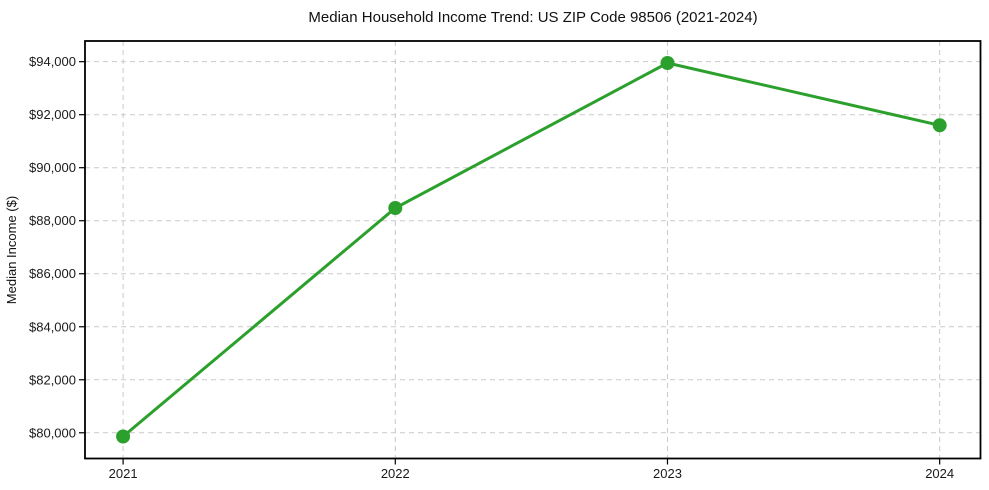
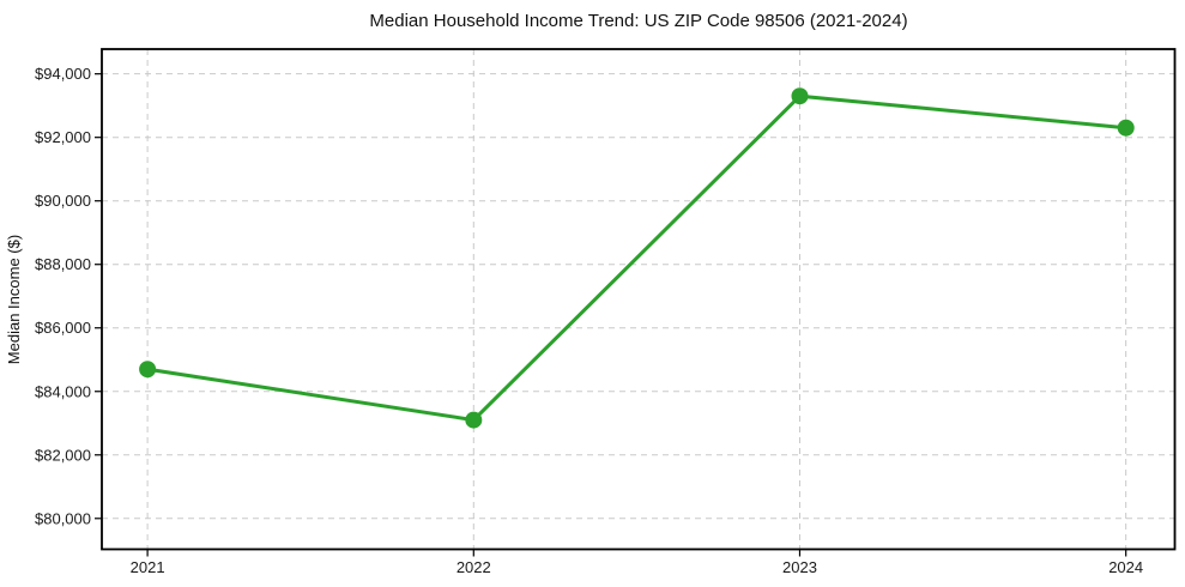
2021: $79900 -> $84700
2022: $88500 -> $83100
2023: $94000 -> $93300
2024: $91600 -> $92300
